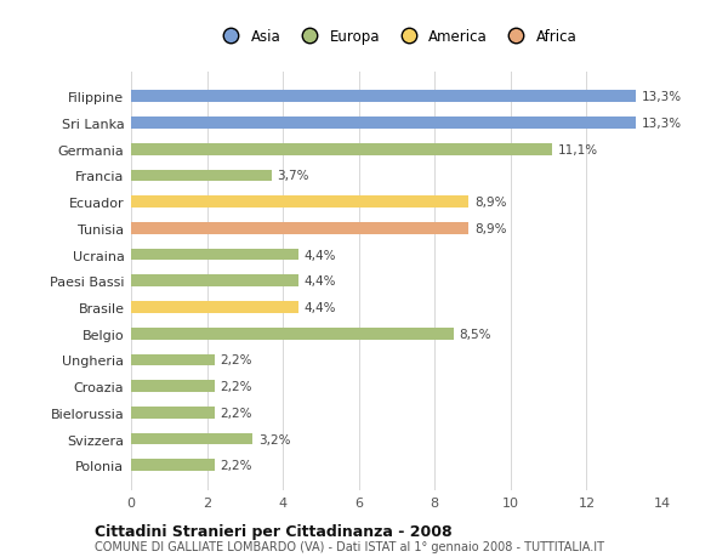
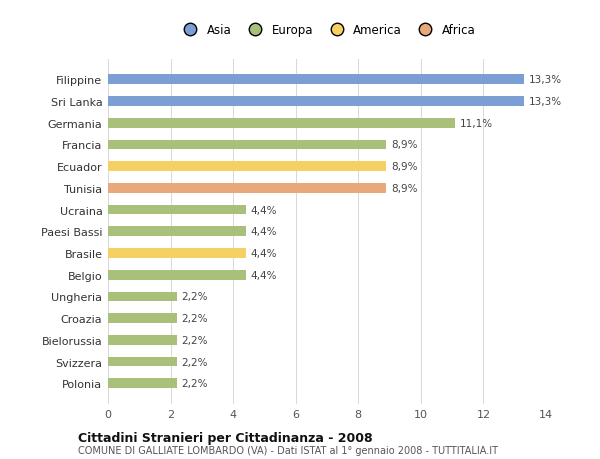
Francia: 3,7% -> 8,9%
Belgio: 8,5% -> 4,4%
Svizzera: 3,2% -> 2,2%
